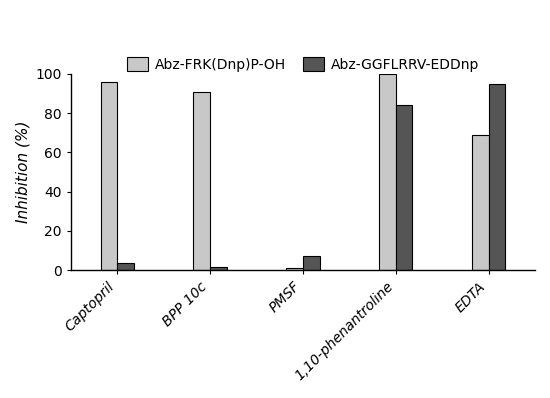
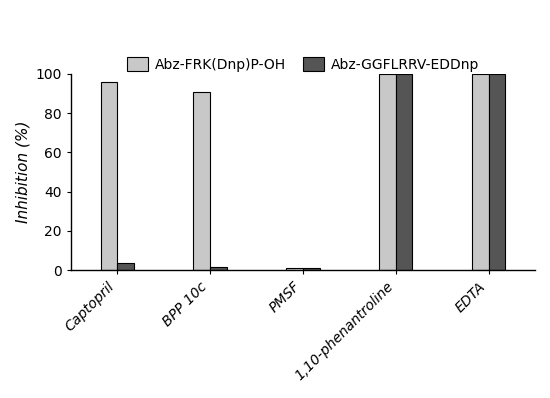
Abz-GGFLRRV-EDDnp/PMSF: 7 -> 1
Abz-GGFLRRV-EDDnp/1,10-phenantroline: 84 -> 100
Abz-FRK(Dnp)P-OH/EDTA: 69 -> 100
Abz-GGFLRRV-EDDnp/EDTA: 95 -> 100
